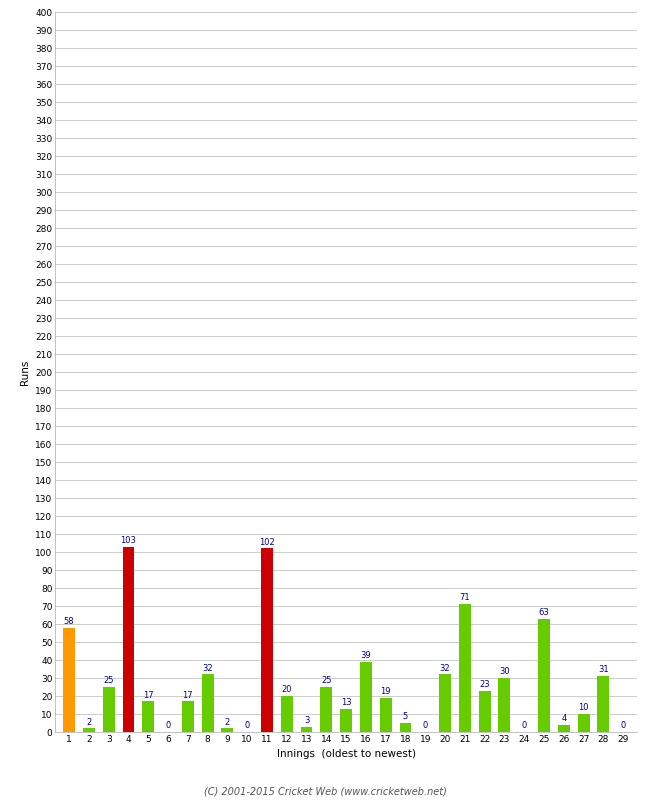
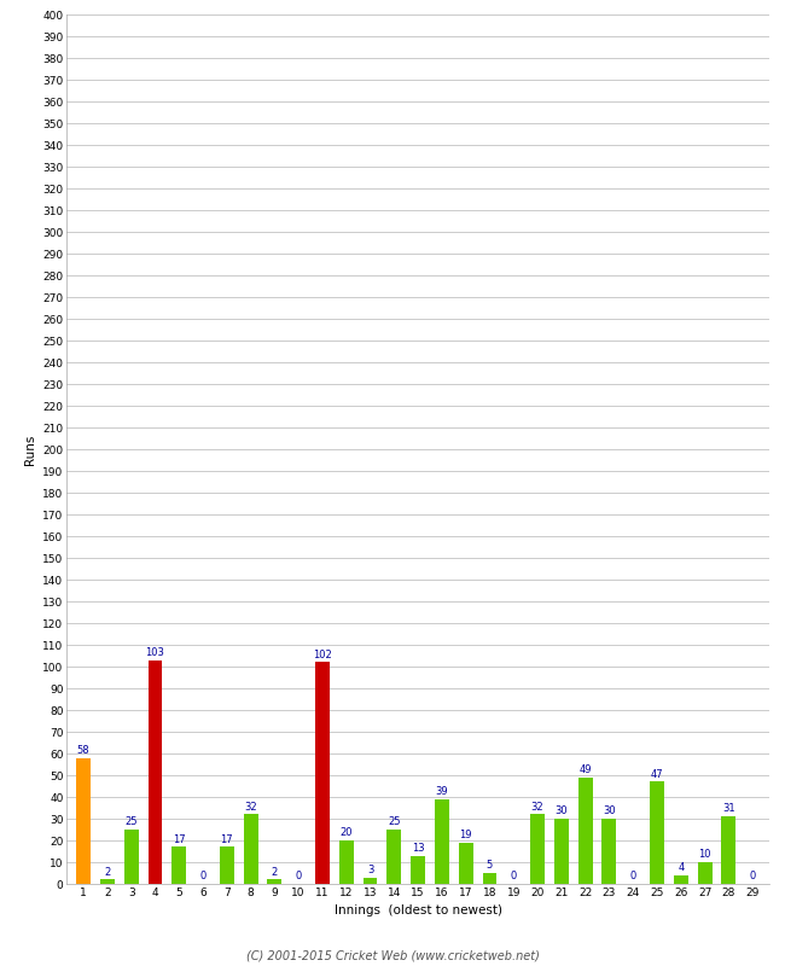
21: 71 -> 30
22: 23 -> 49
25: 63 -> 47
